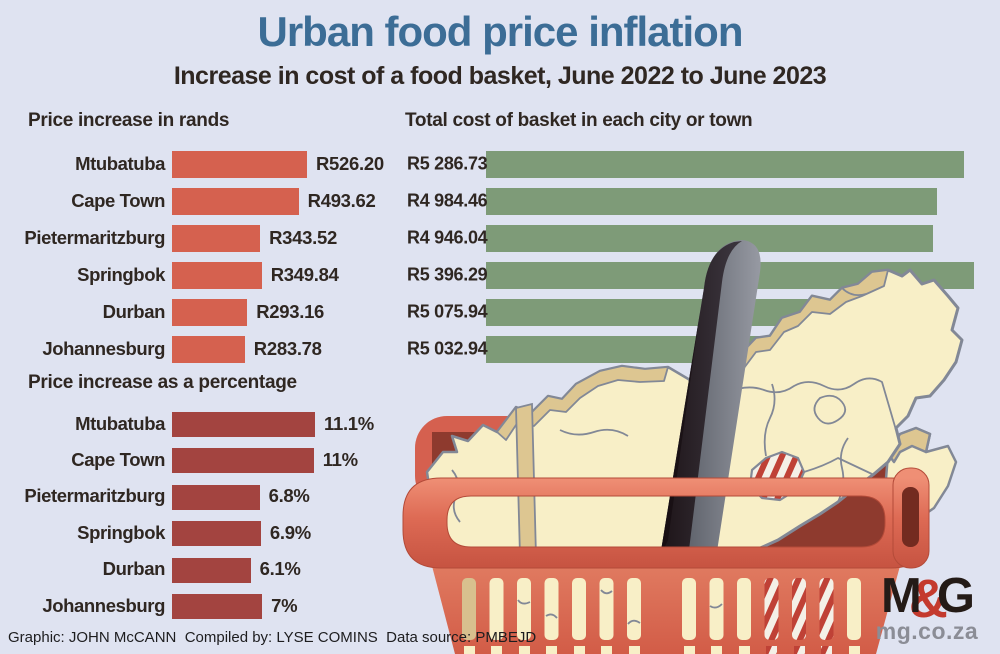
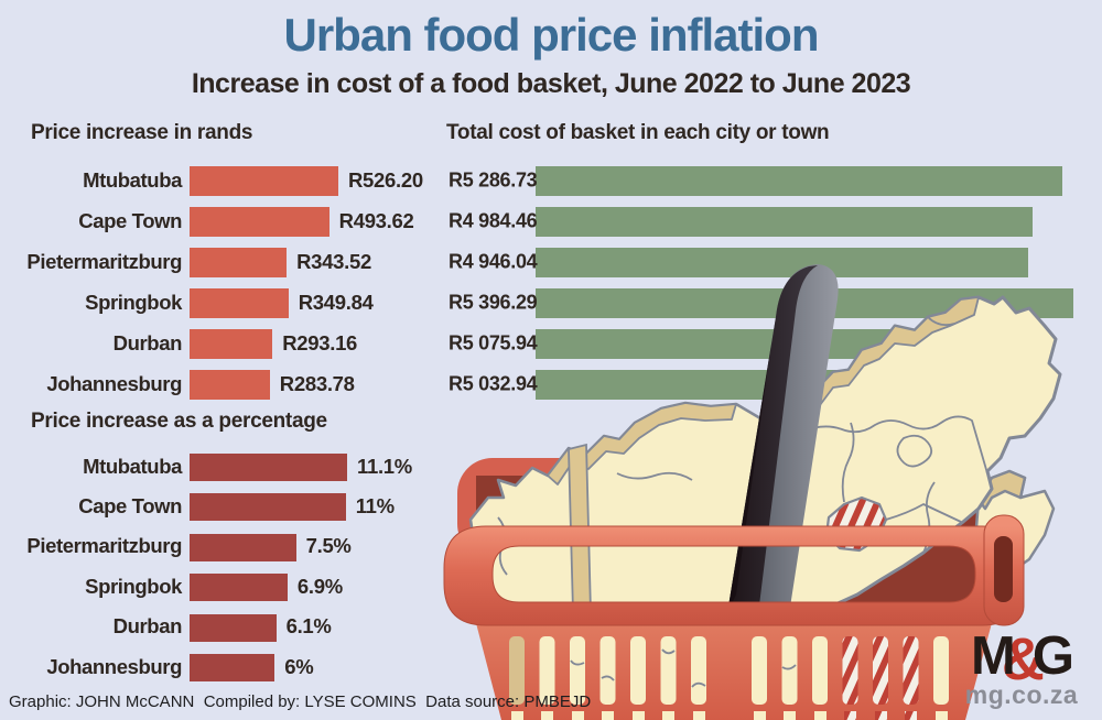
Price increase as a percentage/Pietermaritzburg: 6.8% -> 7.5%
Price increase as a percentage/Johannesburg: 7% -> 6%
